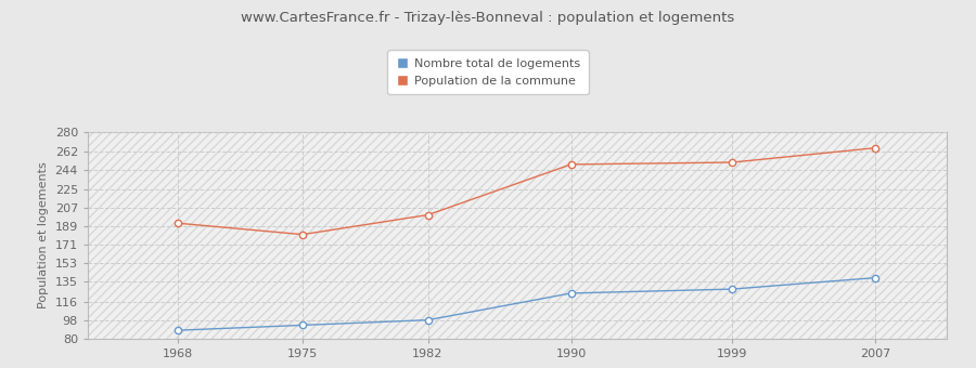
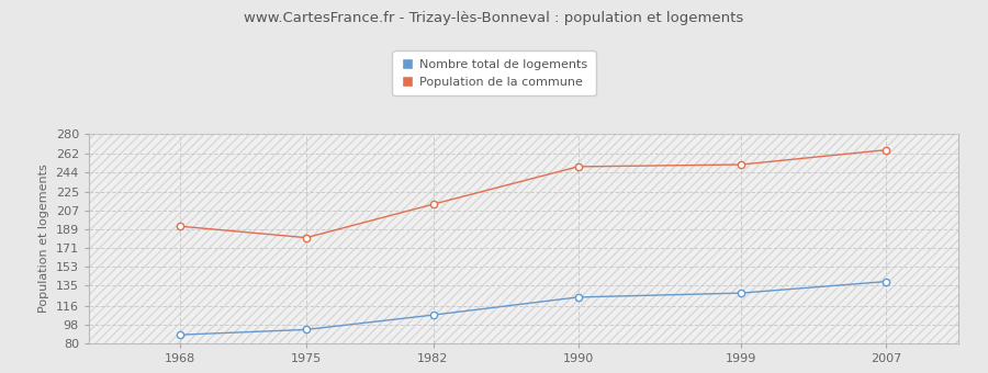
Nombre total de logements/1982: 98 -> 107
Population de la commune/1982: 200 -> 213
